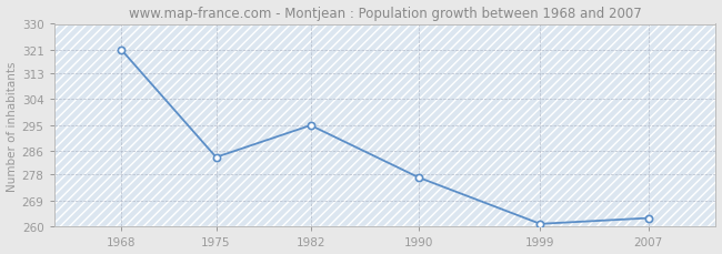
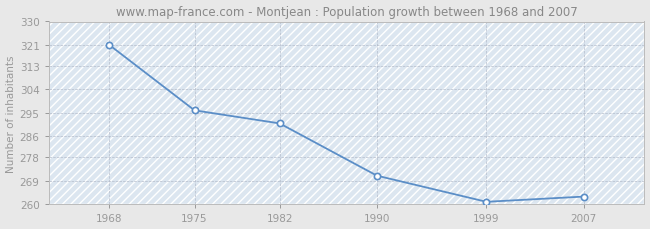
1975: 284 -> 296
1982: 295 -> 291
1990: 277 -> 271
